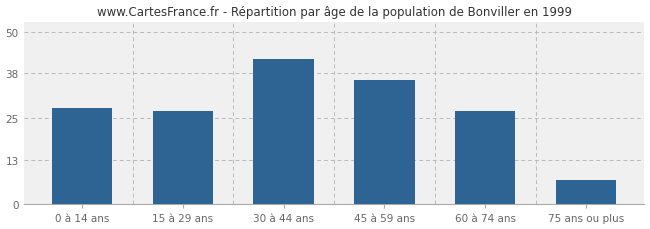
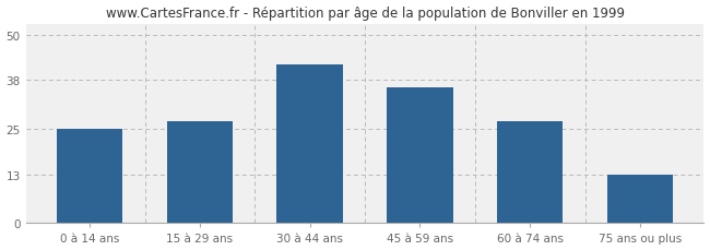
0 à 14 ans: 28 -> 25
75 ans ou plus: 7 -> 13
